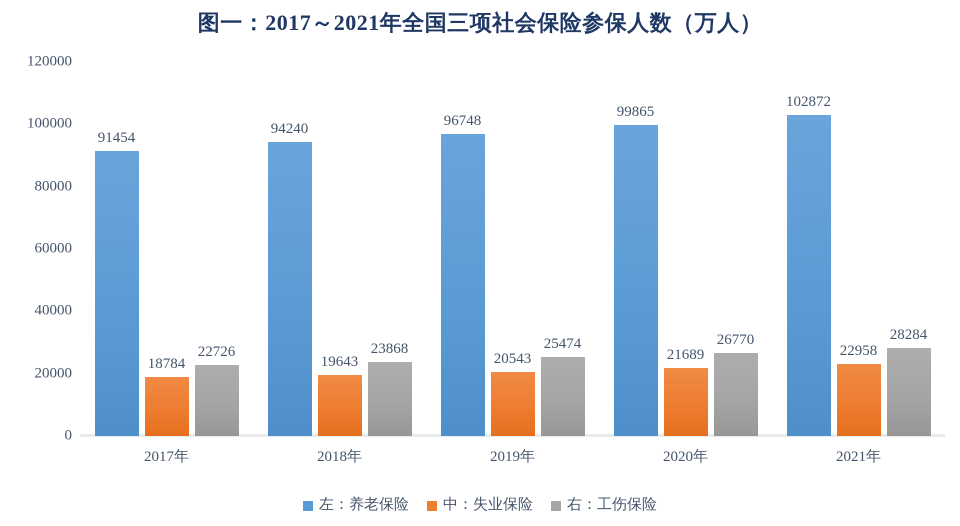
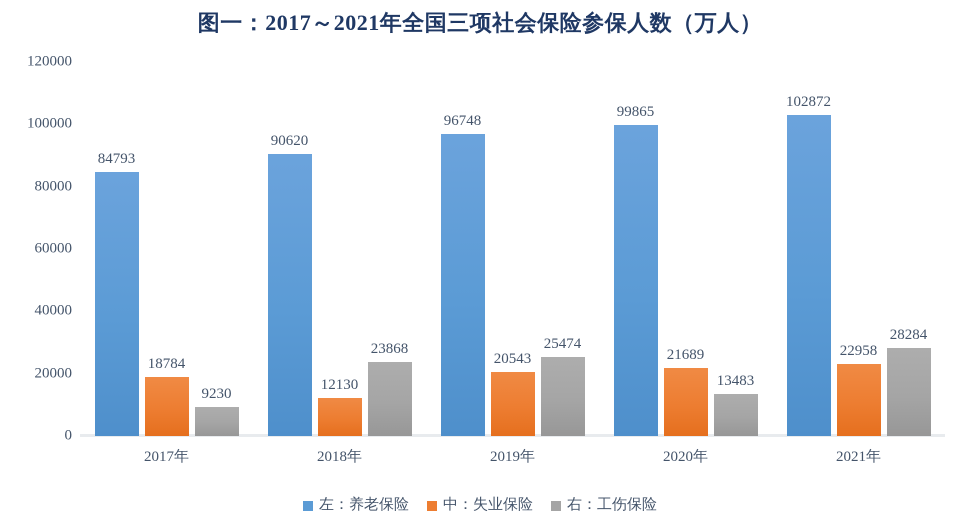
左：养老保险/2017年: 91454 -> 84793
右：工伤保险/2017年: 22726 -> 9230
左：养老保险/2018年: 94240 -> 90620
中：失业保险/2018年: 19643 -> 12130
右：工伤保险/2020年: 26770 -> 13483
